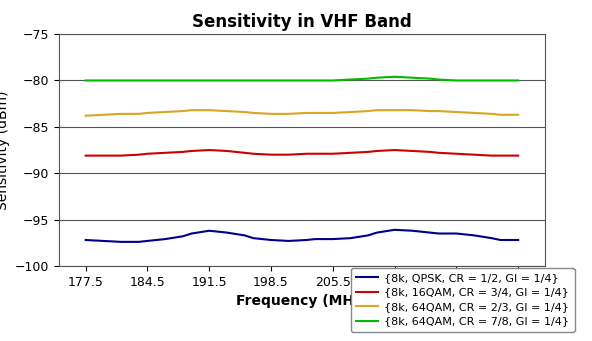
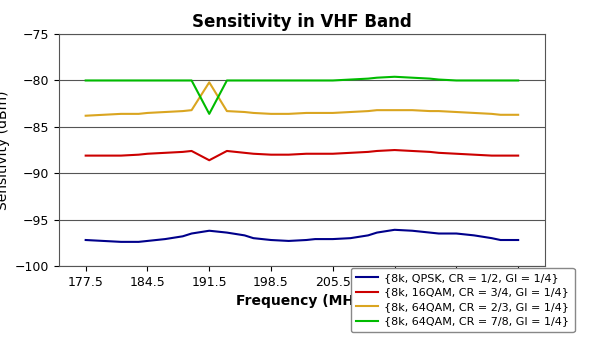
{8k, 16QAM, CR = 3/4, GI = 1/4}/191.5: -87.5 -> -88.6
{8k, 64QAM, CR = 2/3, GI = 1/4}/191.5: -83.2 -> -80.2
{8k, 64QAM, CR = 7/8, GI = 1/4}/191.5: -80.0 -> -83.6
